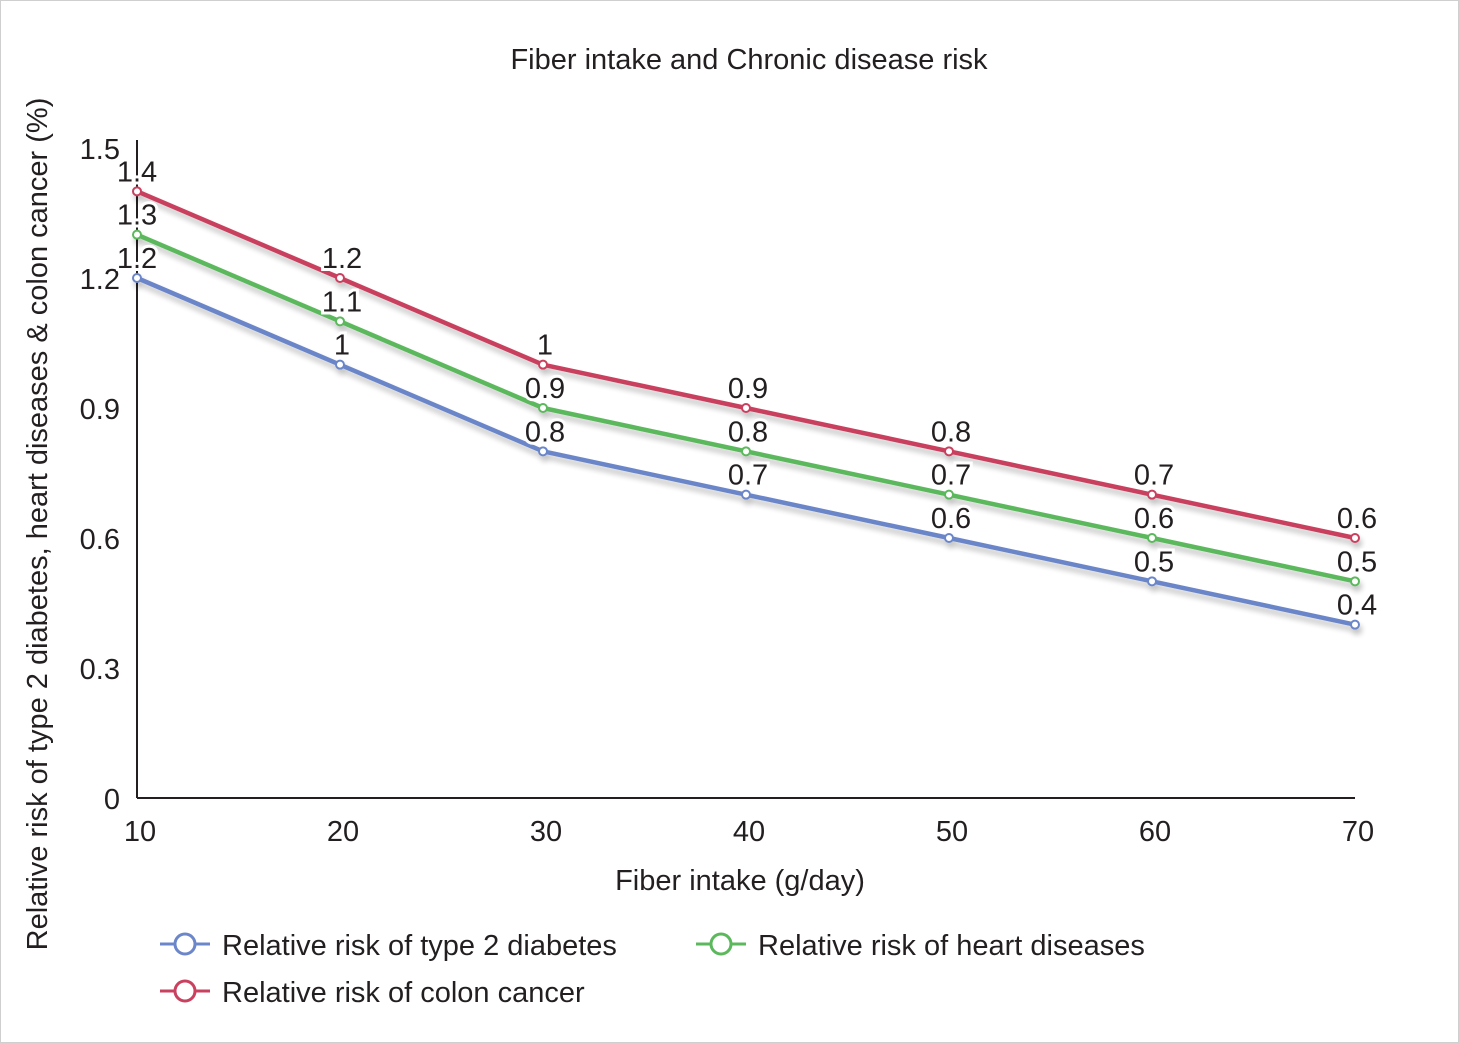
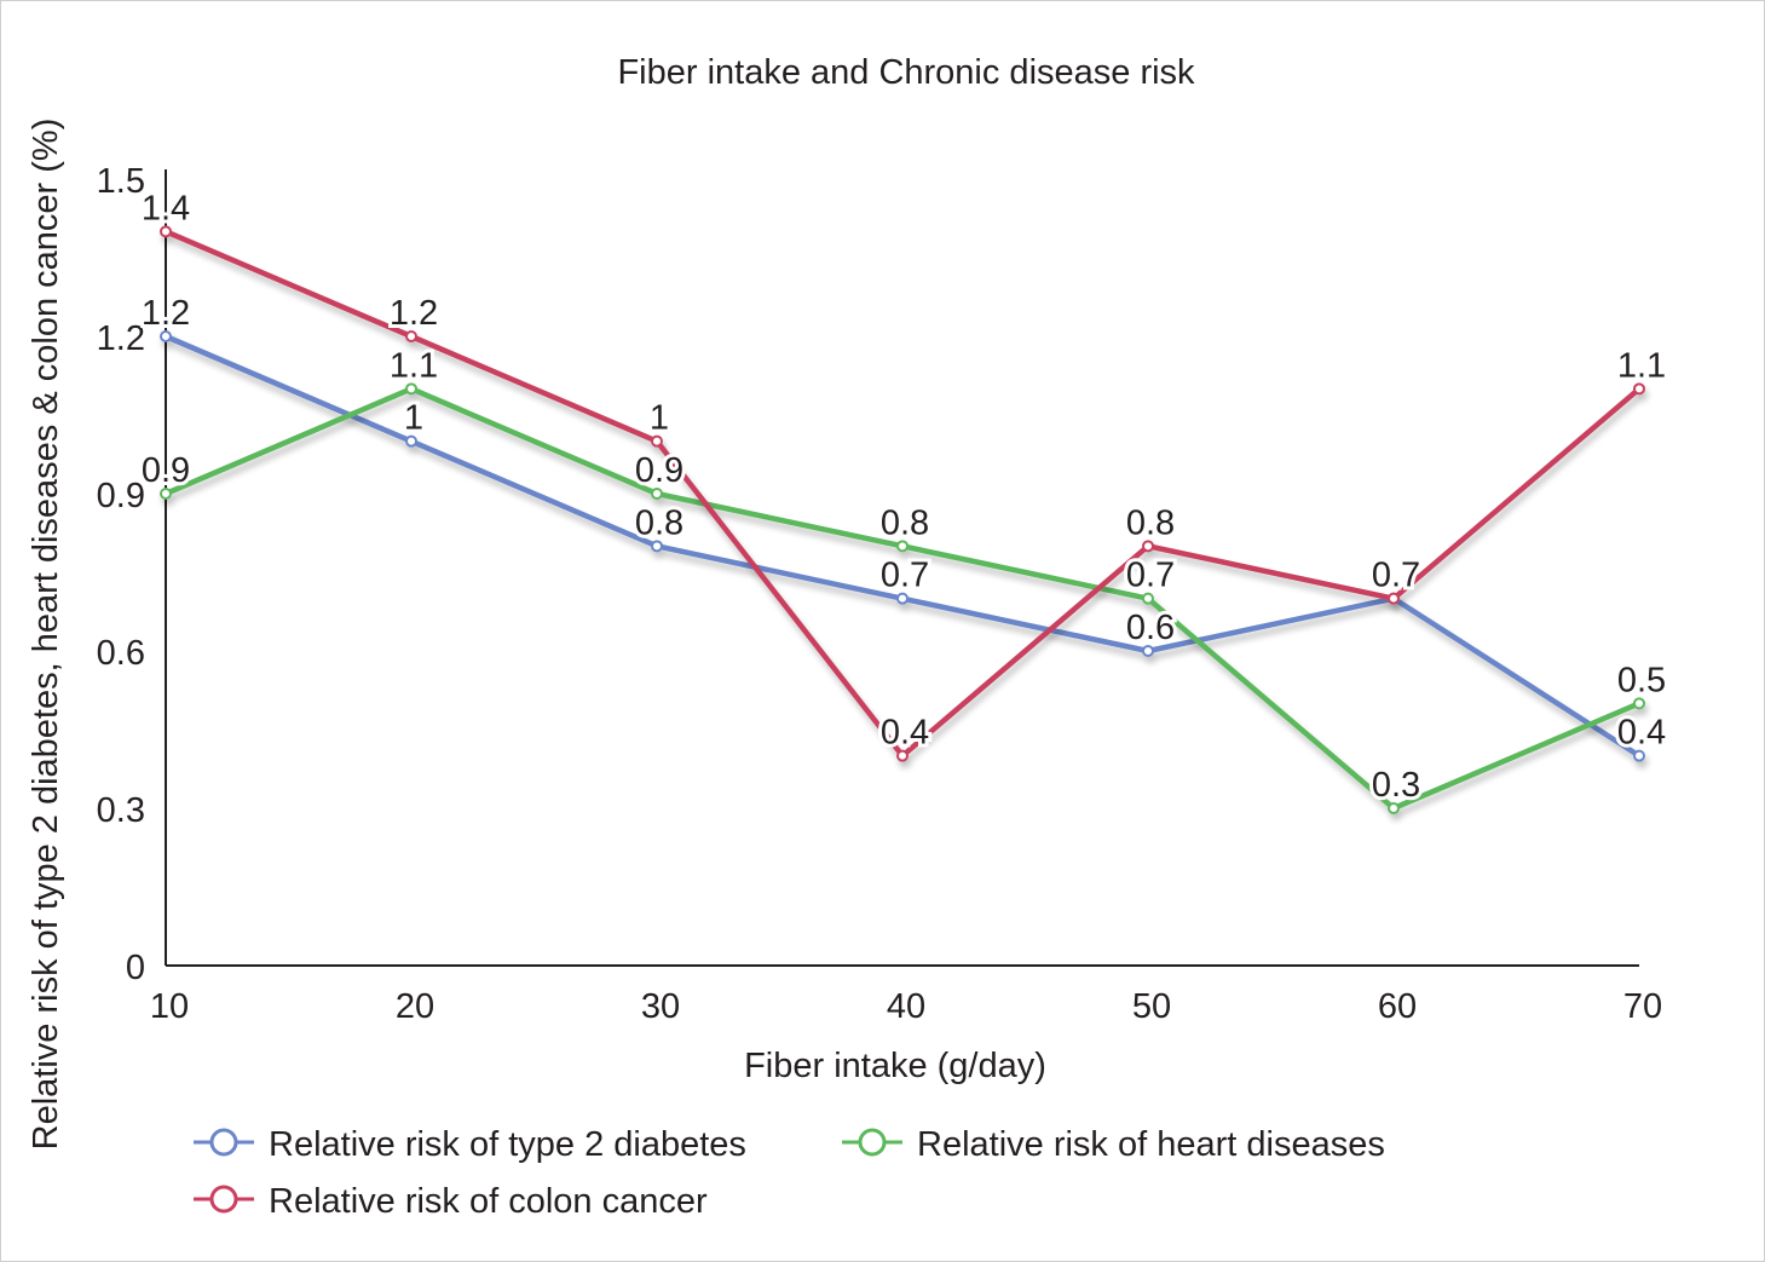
Relative risk of heart diseases/10: 1.3 -> 0.9
Relative risk of colon cancer/40: 0.9 -> 0.4
Relative risk of type 2 diabetes/60: 0.5 -> 0.7
Relative risk of heart diseases/60: 0.6 -> 0.3
Relative risk of colon cancer/70: 0.6 -> 1.1
